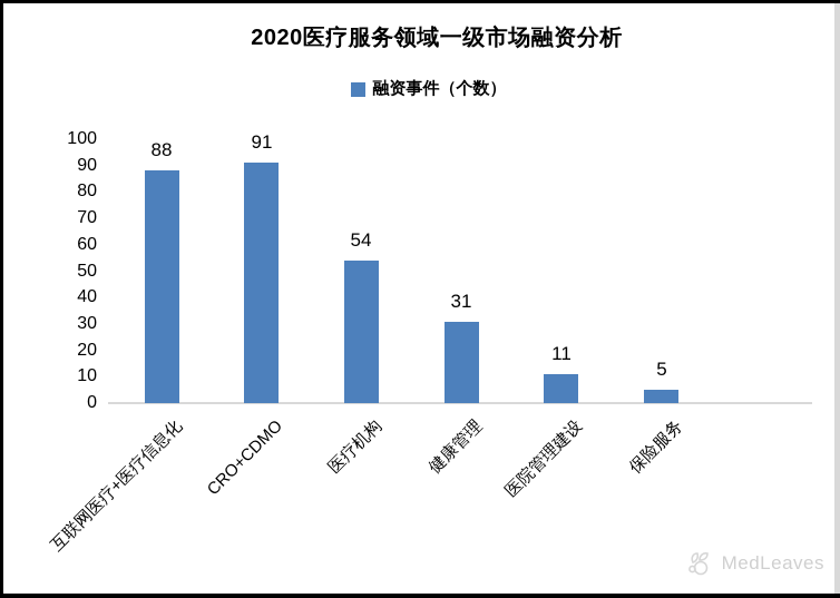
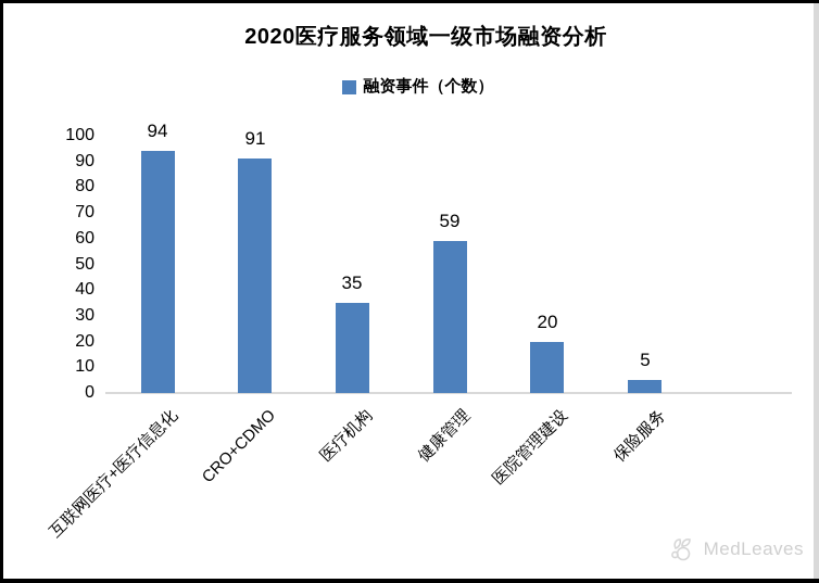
互联网医疗+医疗信息化: 88 -> 94
医疗机构: 54 -> 35
健康管理: 31 -> 59
医院管理建设: 11 -> 20
